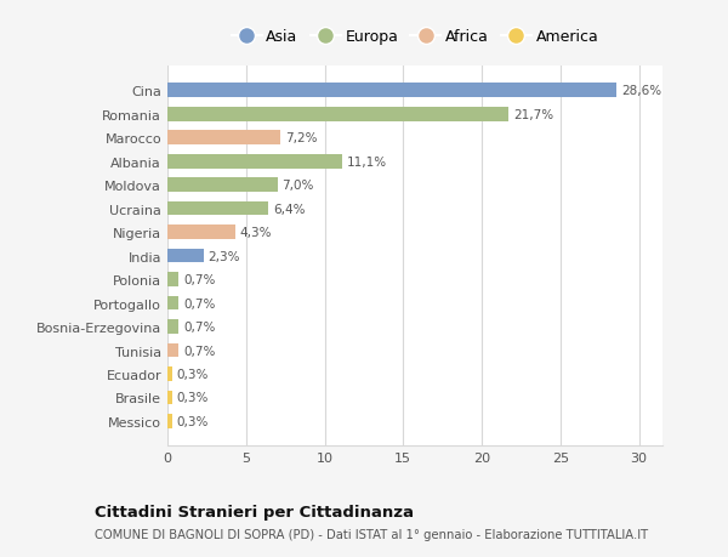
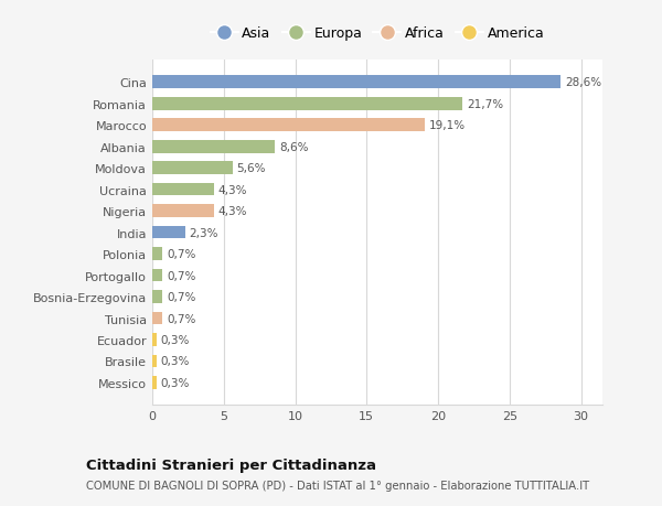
Marocco: 7,2% -> 19,1%
Albania: 11,1% -> 8,6%
Moldova: 7,0% -> 5,6%
Ucraina: 6,4% -> 4,3%
